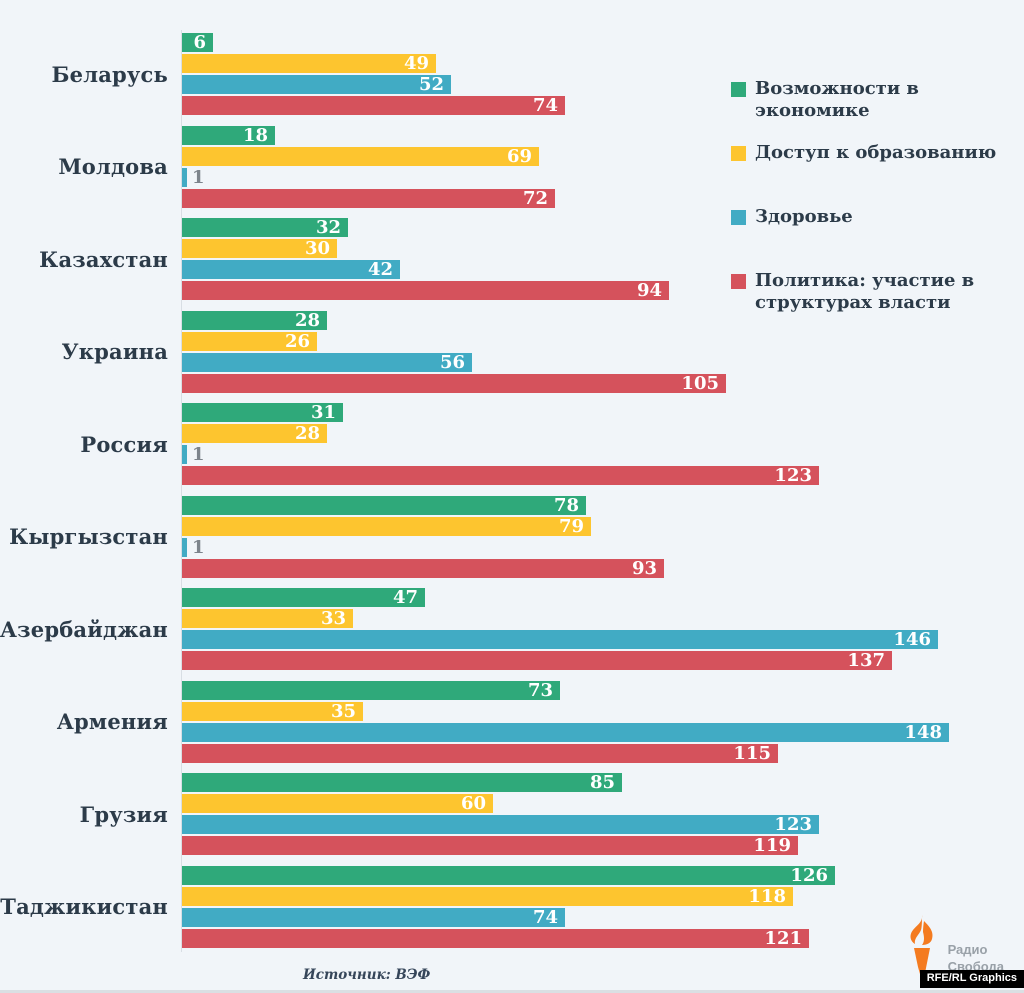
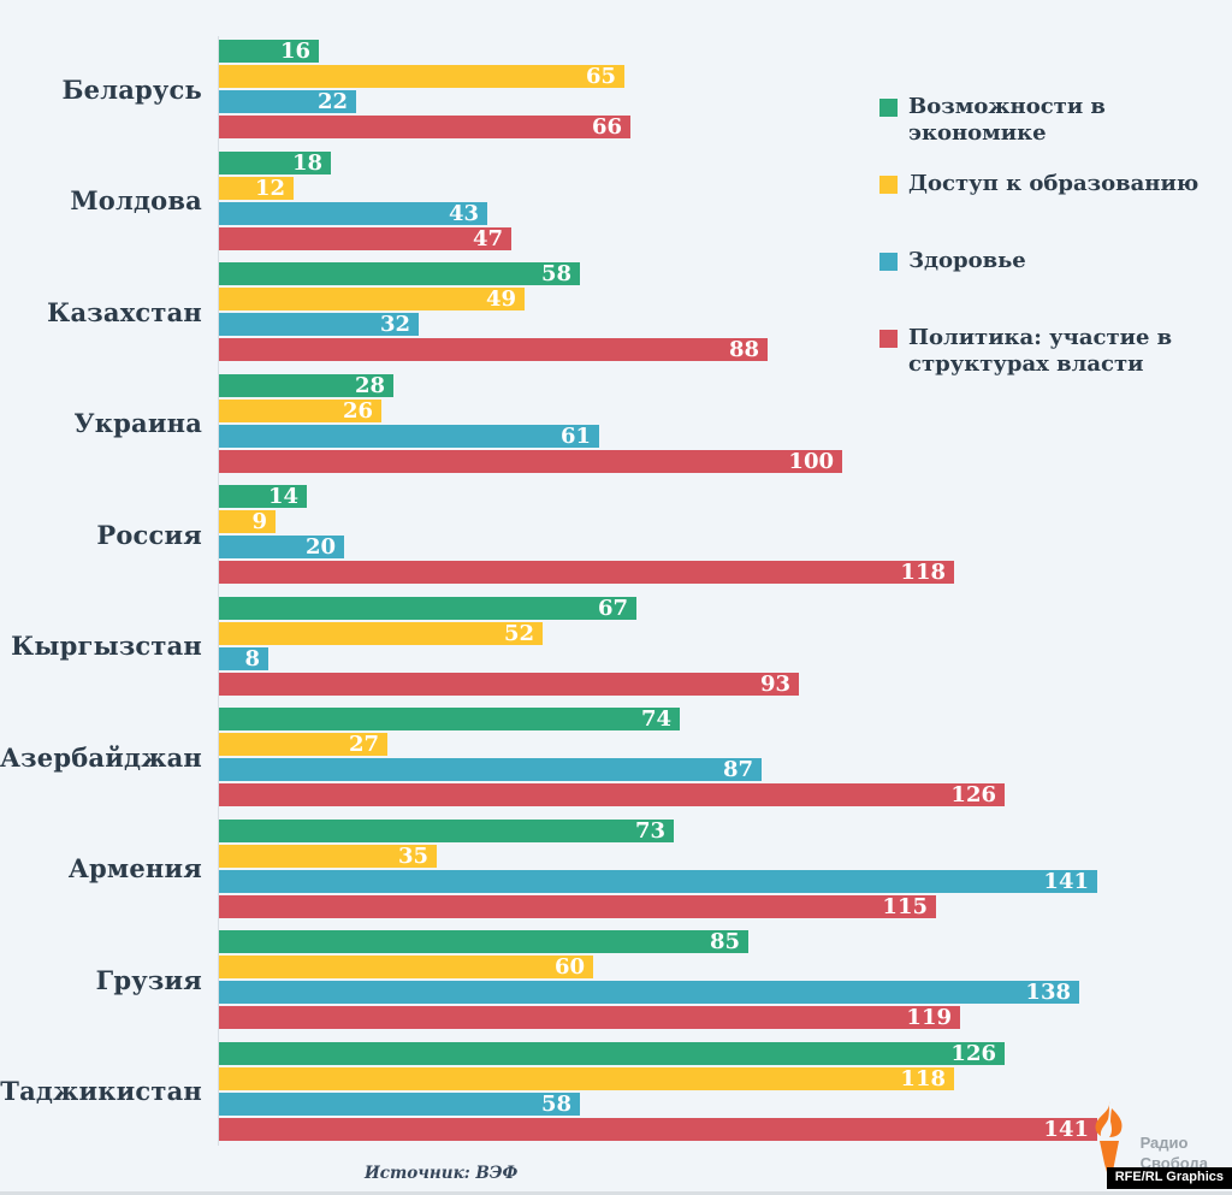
Возможности в экономике/Беларусь: 6 -> 16
Доступ к образованию/Беларусь: 49 -> 65
Здоровье/Беларусь: 52 -> 22
Политика: участие в структурах власти/Беларусь: 74 -> 66
Доступ к образованию/Молдова: 69 -> 12
Здоровье/Молдова: 1 -> 43
Политика: участие в структурах власти/Молдова: 72 -> 47
Возможности в экономике/Казахстан: 32 -> 58
Доступ к образованию/Казахстан: 30 -> 49
Здоровье/Казахстан: 42 -> 32
Политика: участие в структурах власти/Казахстан: 94 -> 88
Здоровье/Украина: 56 -> 61
Политика: участие в структурах власти/Украина: 105 -> 100
Возможности в экономике/Россия: 31 -> 14
Доступ к образованию/Россия: 28 -> 9
Здоровье/Россия: 1 -> 20
Политика: участие в структурах власти/Россия: 123 -> 118
Возможности в экономике/Кыргызстан: 78 -> 67
Доступ к образованию/Кыргызстан: 79 -> 52
Здоровье/Кыргызстан: 1 -> 8
Возможности в экономике/Азербайджан: 47 -> 74
Доступ к образованию/Азербайджан: 33 -> 27
Здоровье/Азербайджан: 146 -> 87
Политика: участие в структурах власти/Азербайджан: 137 -> 126
Здоровье/Армения: 148 -> 141
Здоровье/Грузия: 123 -> 138
Здоровье/Таджикистан: 74 -> 58
Политика: участие в структурах власти/Таджикистан: 121 -> 141
